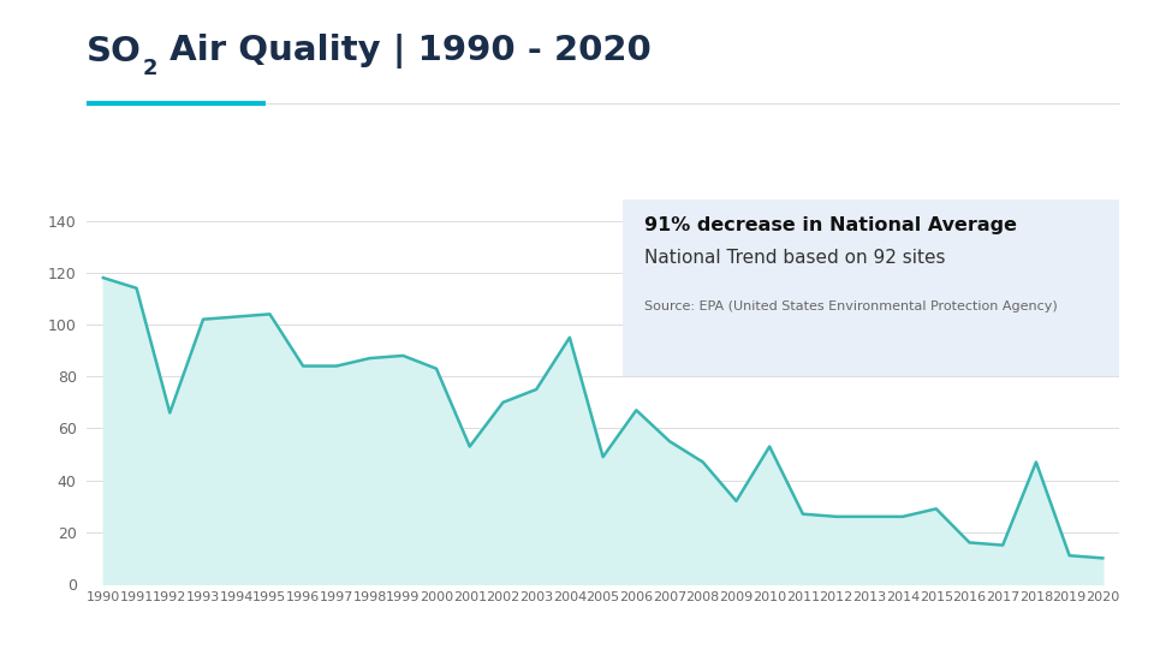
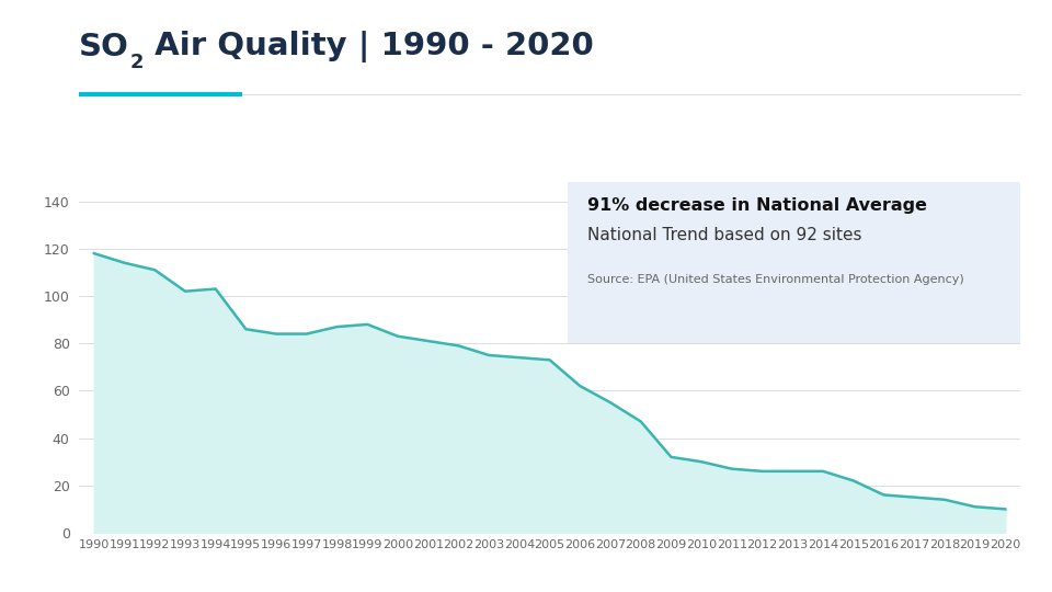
1992: 66 -> 111
1995: 104 -> 86
2001: 53 -> 81
2002: 70 -> 79
2004: 95 -> 74
2005: 49 -> 73
2006: 67 -> 62
2010: 53 -> 30
2015: 29 -> 22
2018: 47 -> 14
